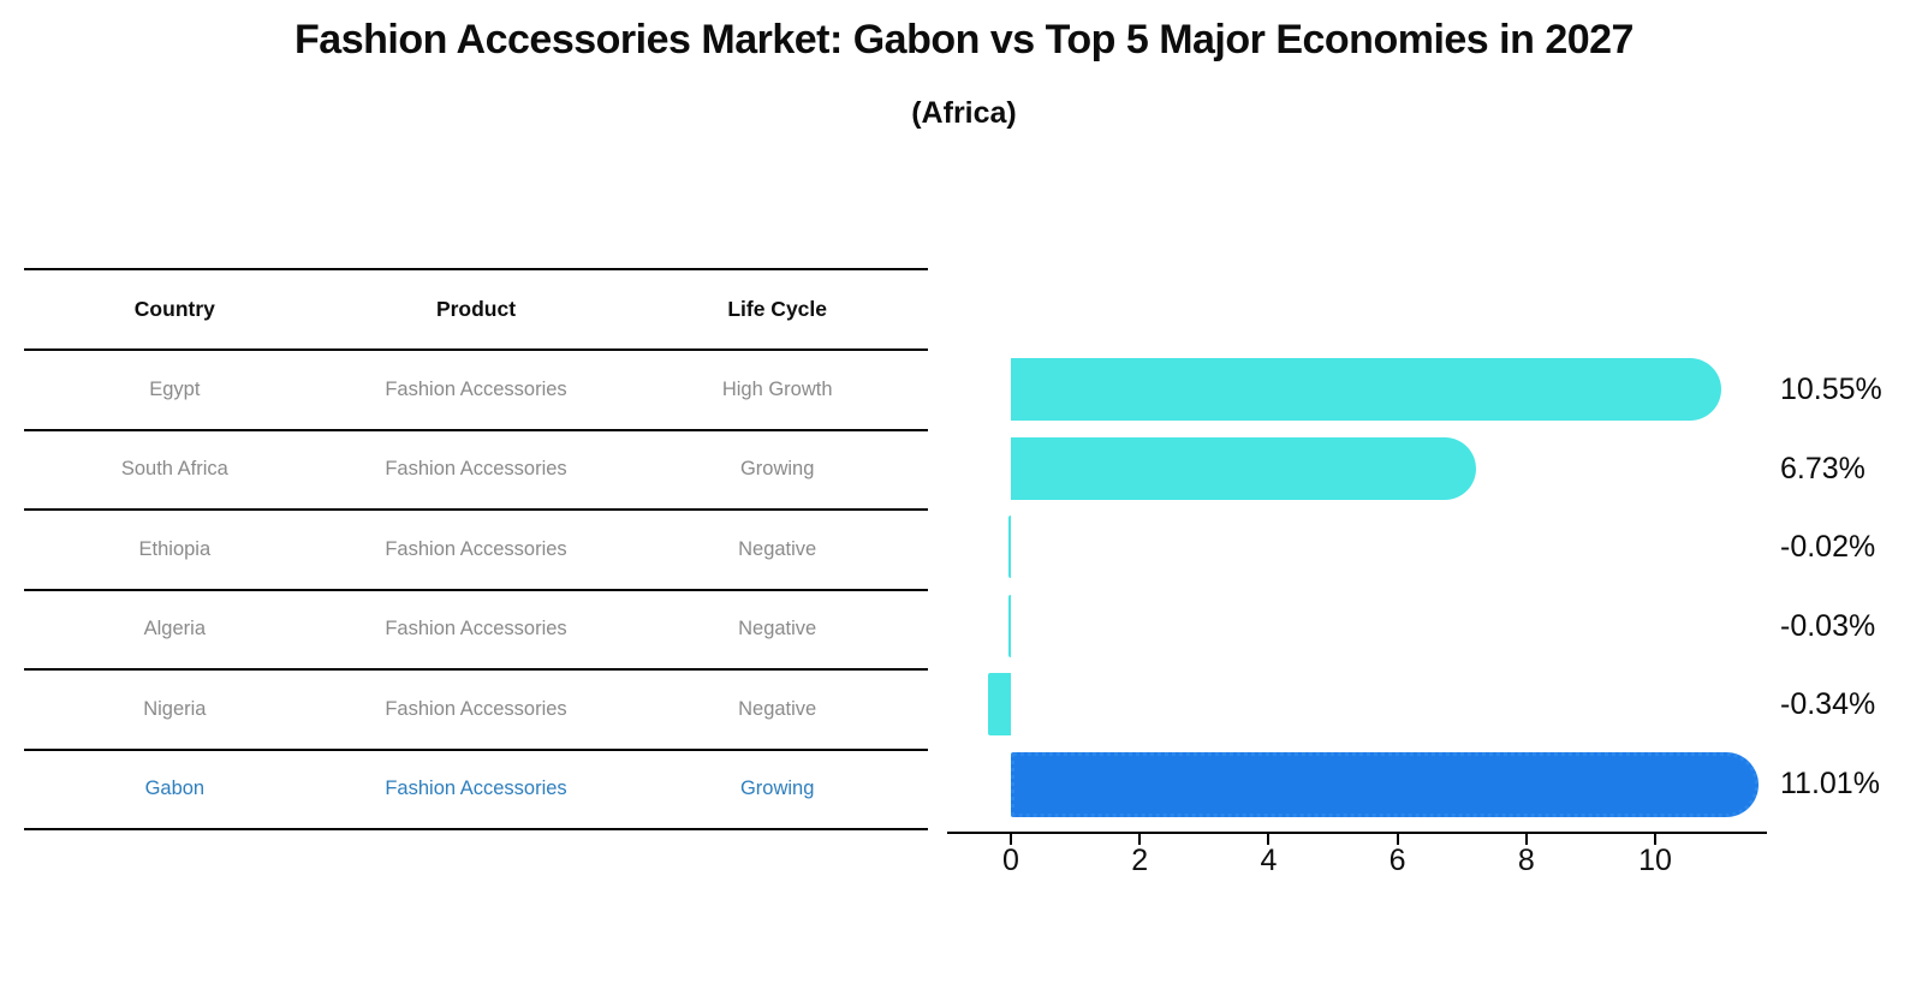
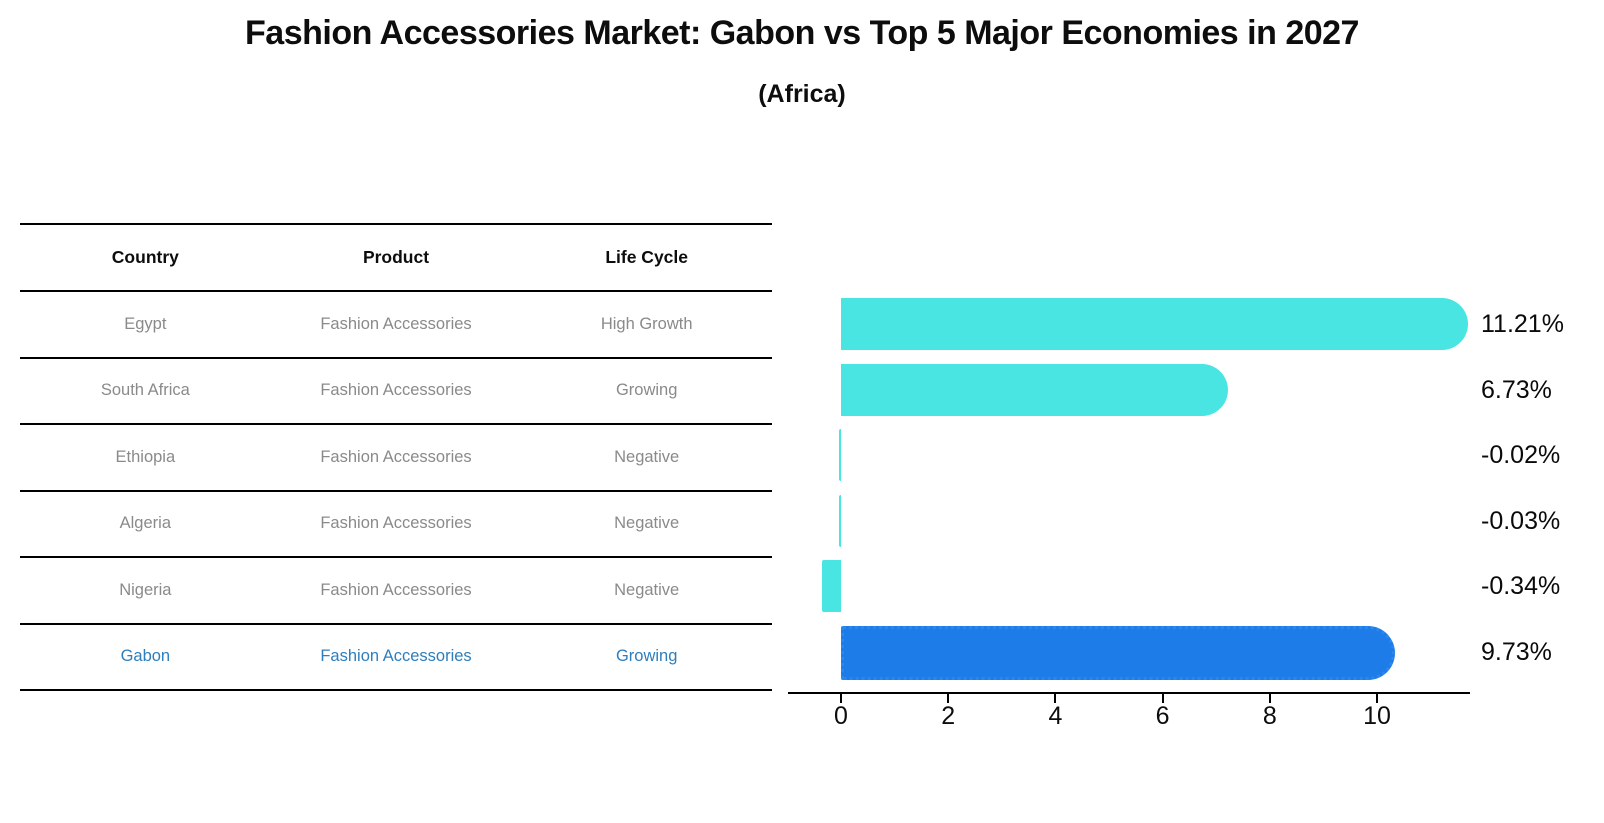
Egypt: 10.55% -> 11.21%
Gabon: 11.01% -> 9.73%
